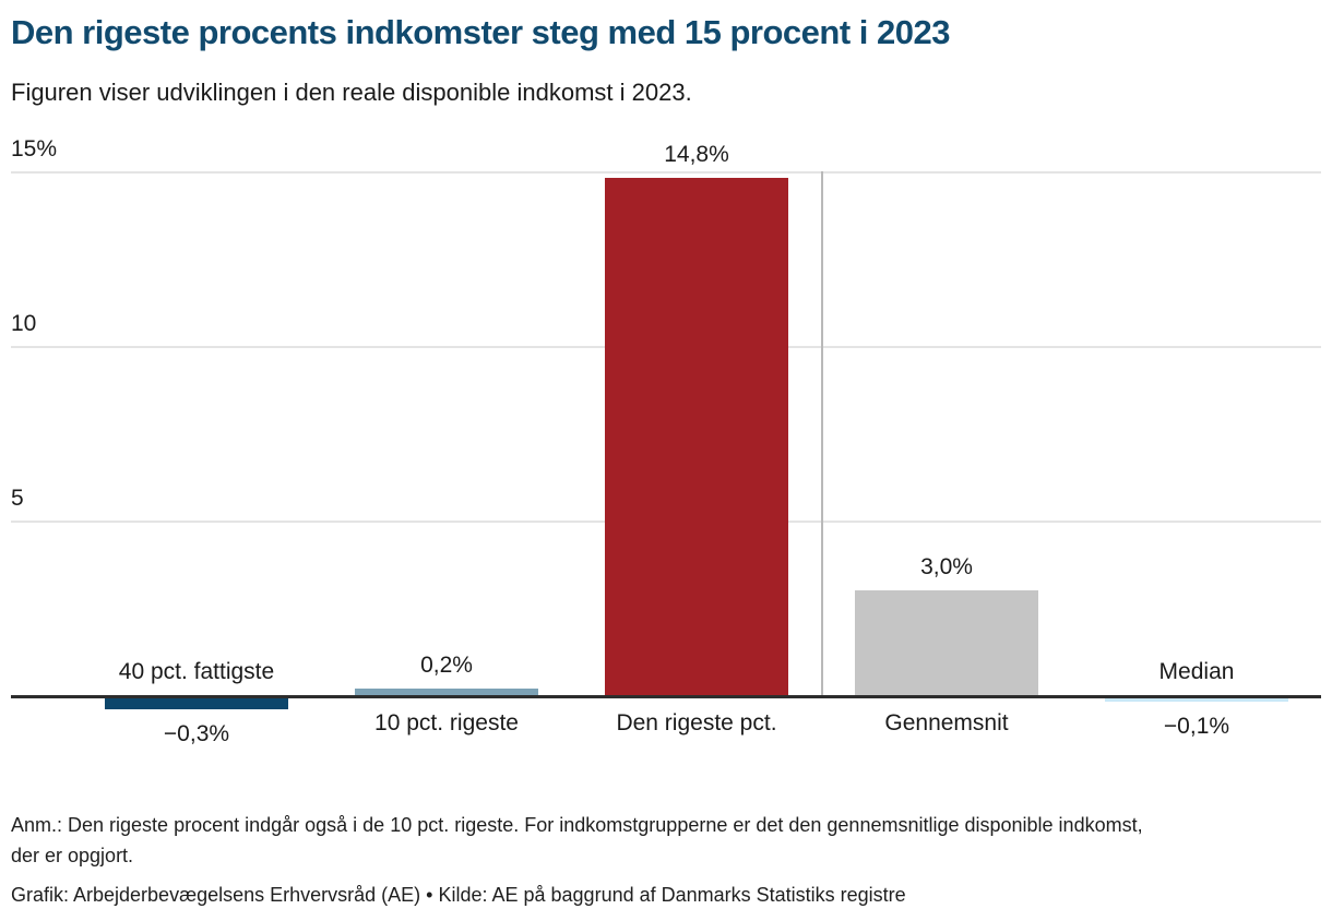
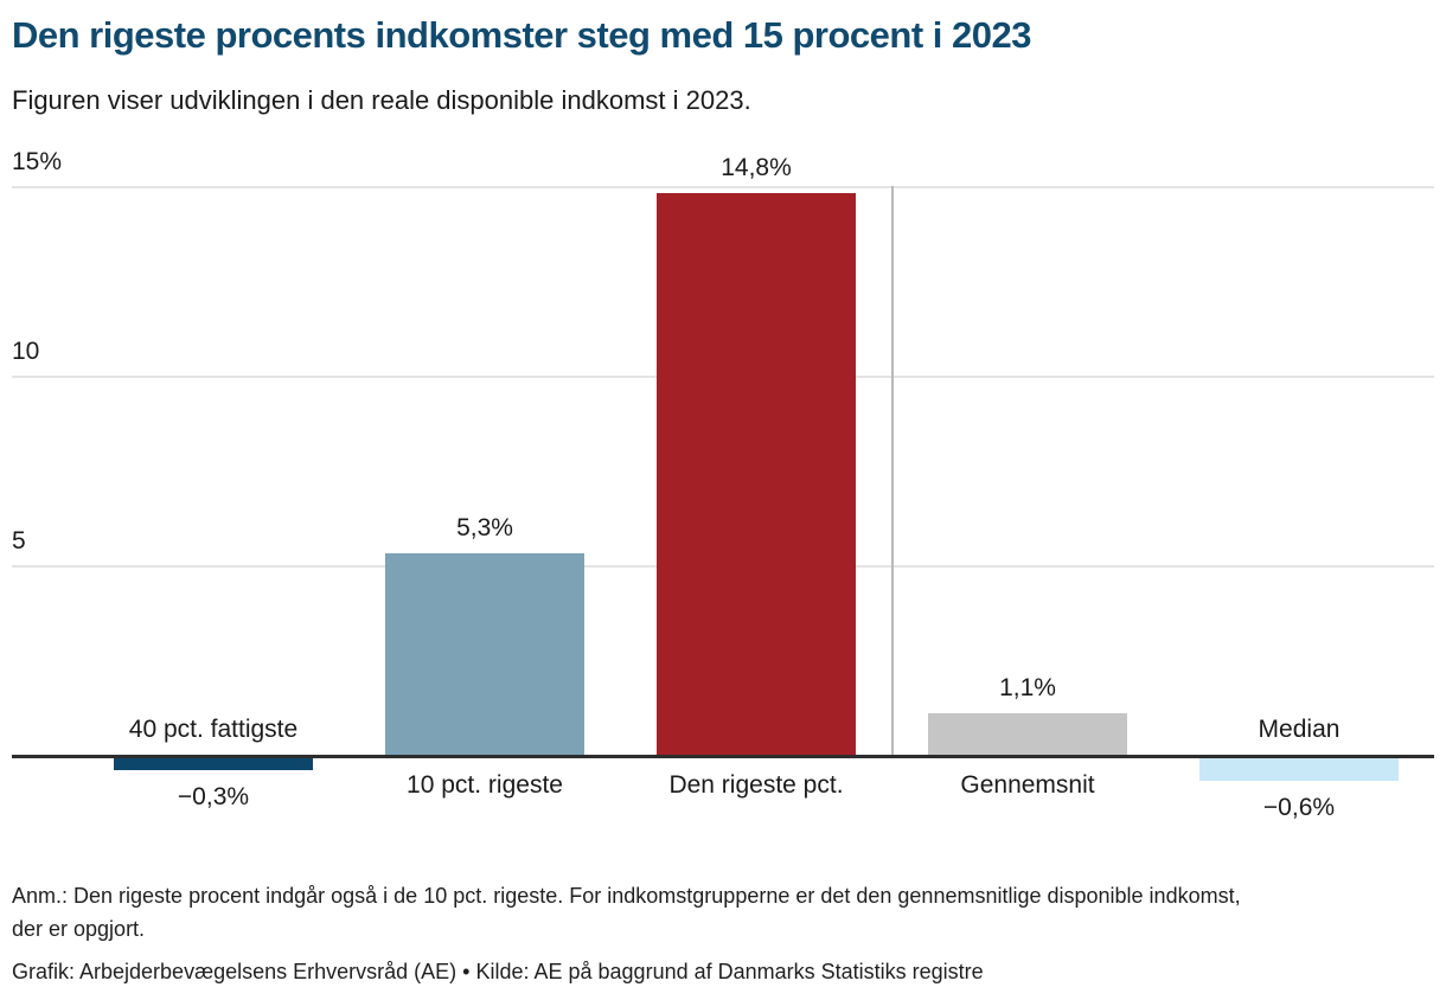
10 pct. rigeste: 0,2% -> 5,3%
Gennemsnit: 3,0% -> 1,1%
Median: −0,1% -> −0,6%
